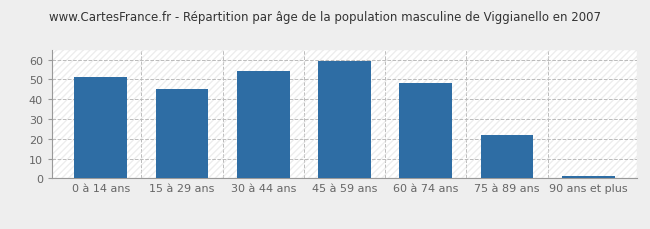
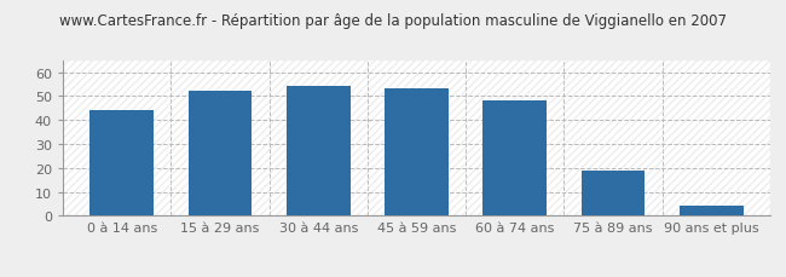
0 à 14 ans: 51 -> 44
15 à 29 ans: 45 -> 52
45 à 59 ans: 59 -> 53
75 à 89 ans: 22 -> 19
90 ans et plus: 1 -> 4
